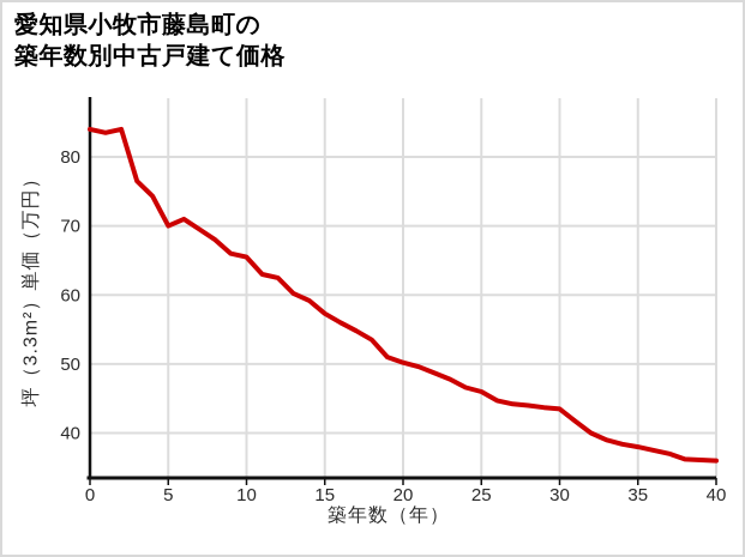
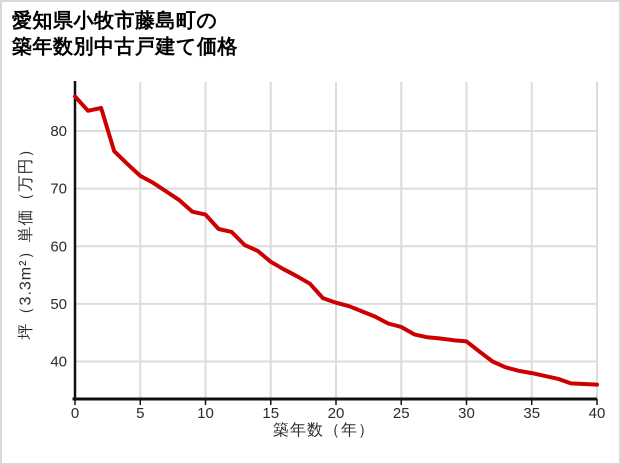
0: 84 -> 86
5: 70 -> 72
